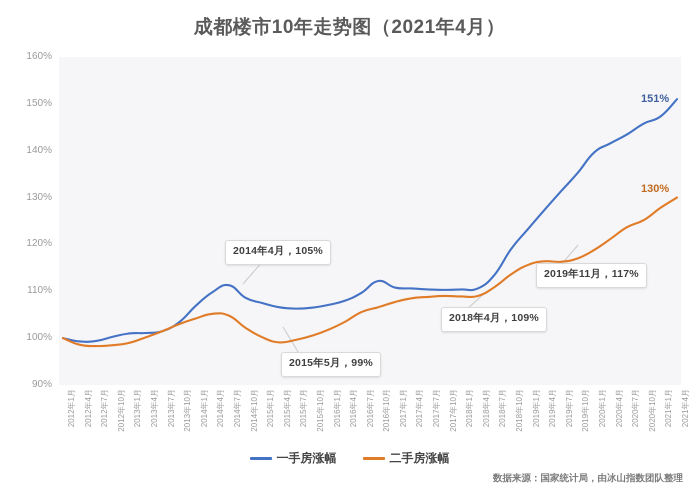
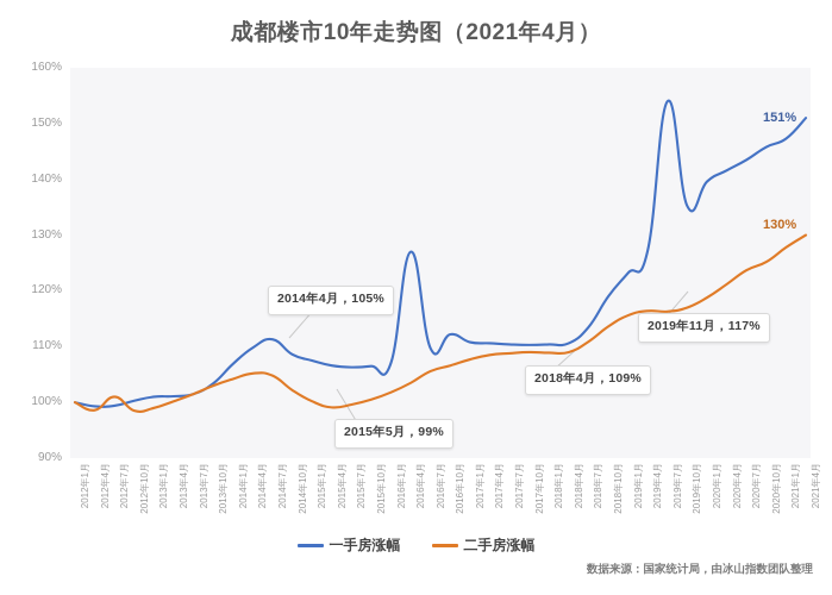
二手房涨幅/2012年7月: 98% -> 101%
一手房涨幅/2016年4月: 108% -> 127%
一手房涨幅/2019年7月: 131% -> 154%
